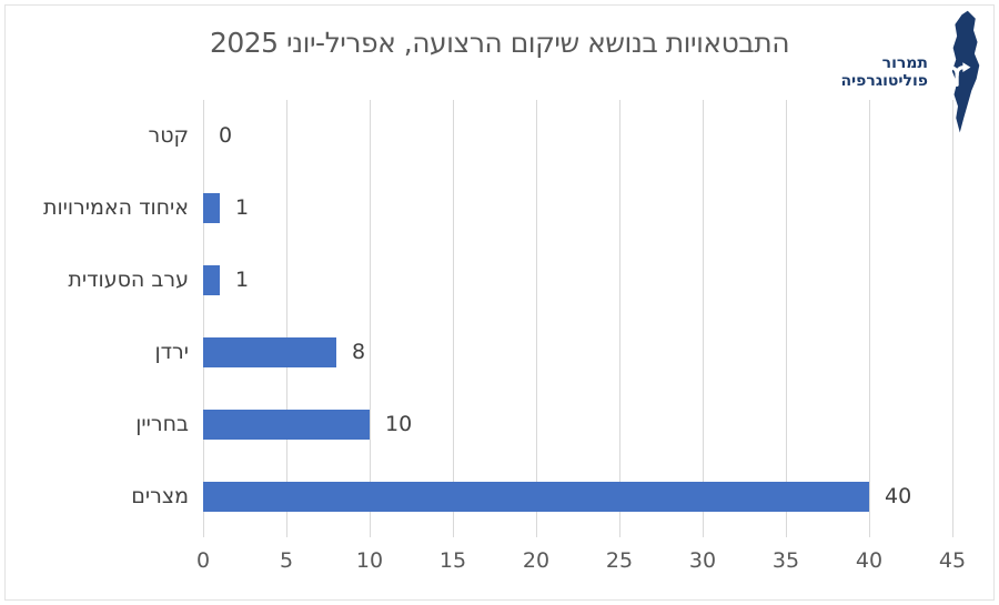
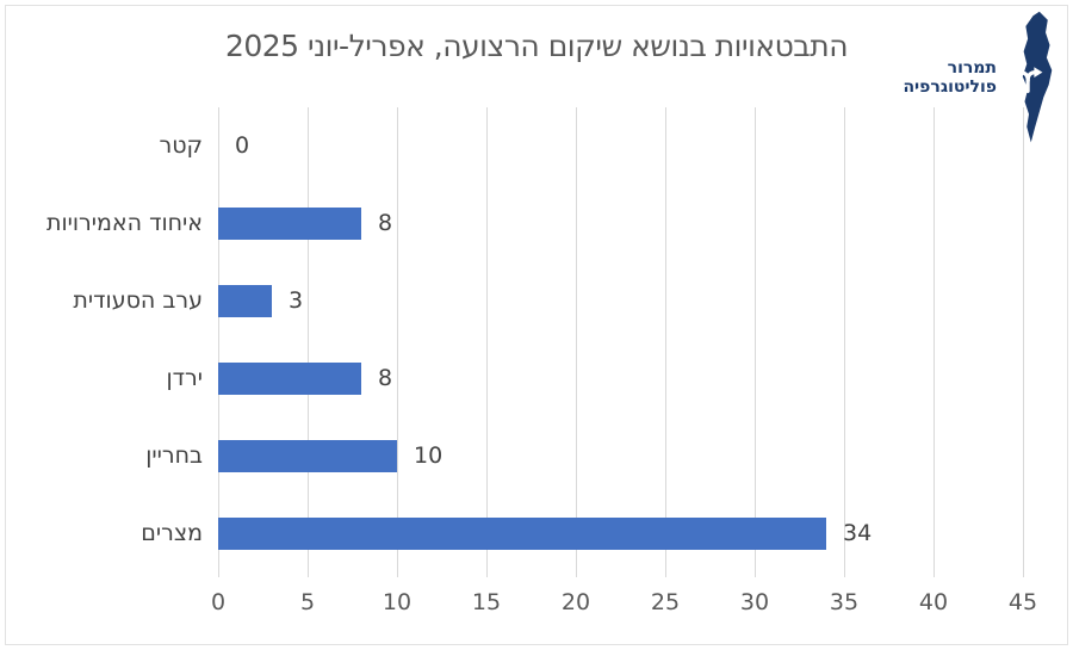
איחוד האמירויות: 1 -> 8
ערב הסעודית: 1 -> 3
מצרים: 40 -> 34
